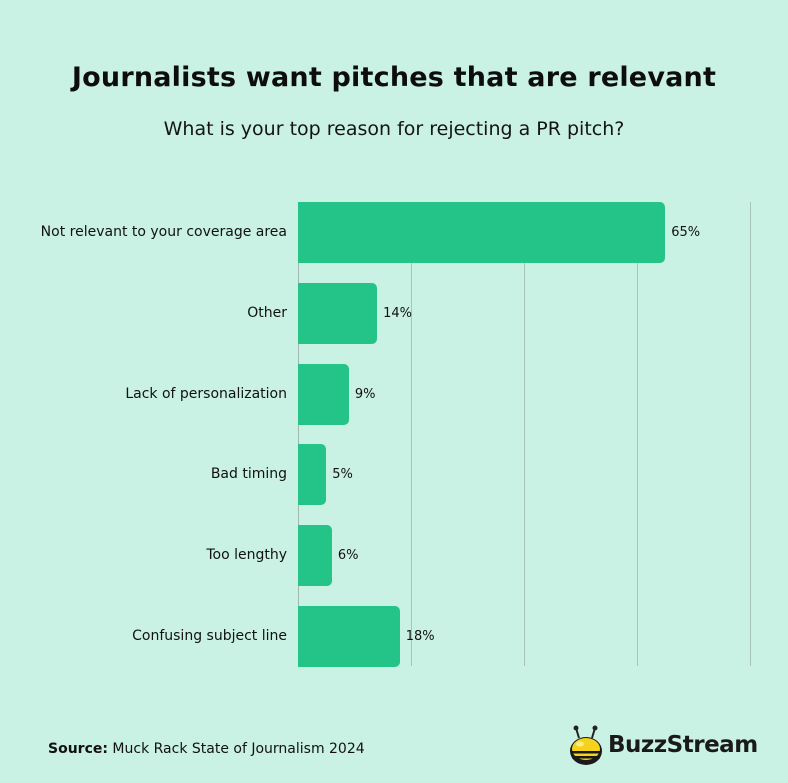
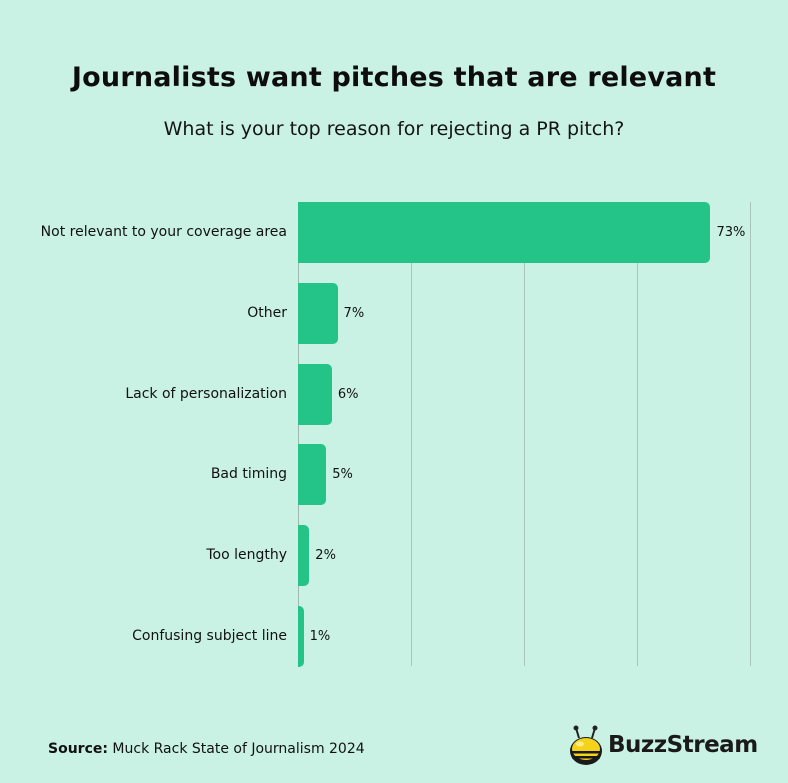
Not relevant to your coverage area: 65% -> 73%
Other: 14% -> 7%
Lack of personalization: 9% -> 6%
Too lengthy: 6% -> 2%
Confusing subject line: 18% -> 1%
